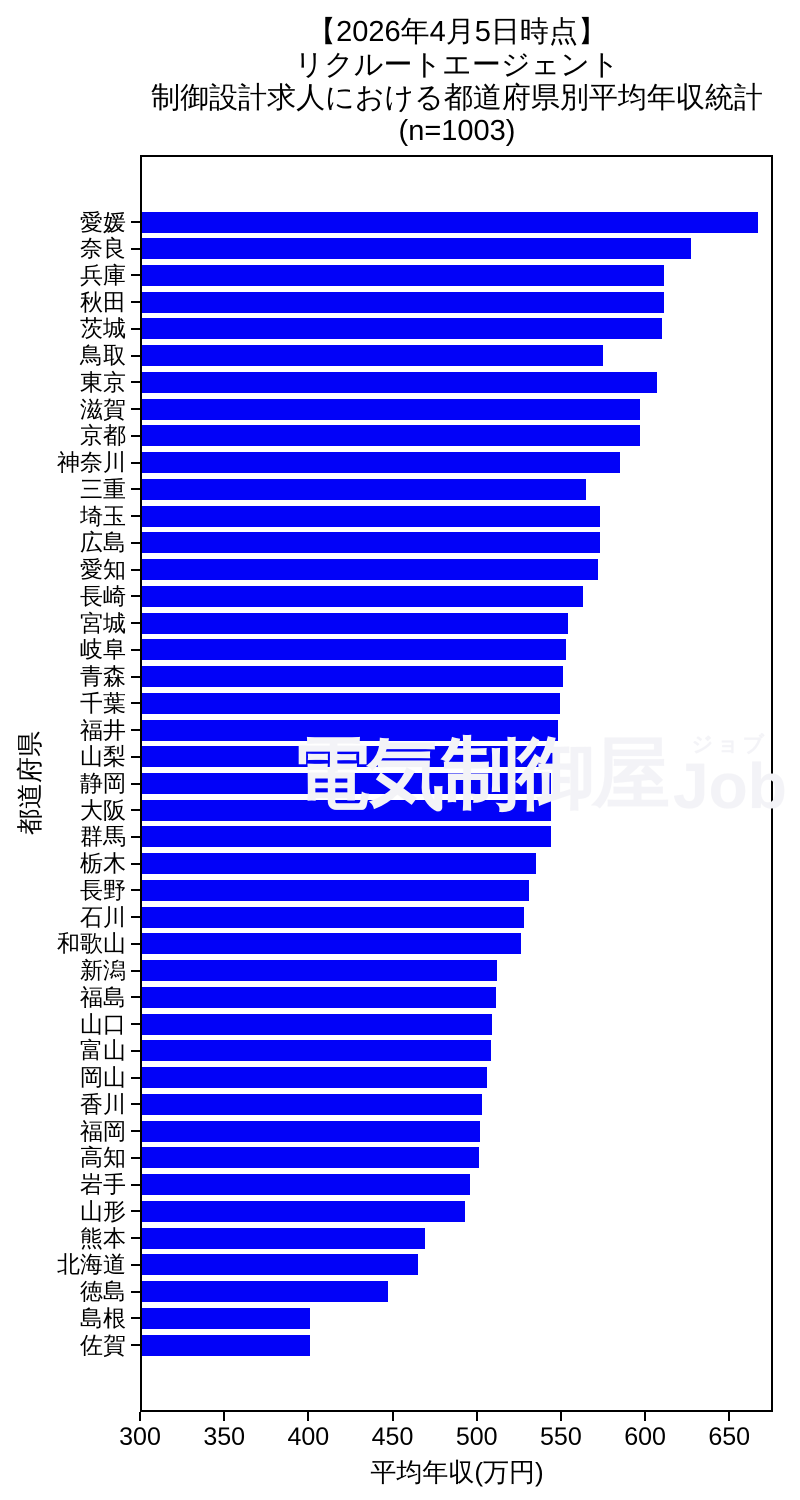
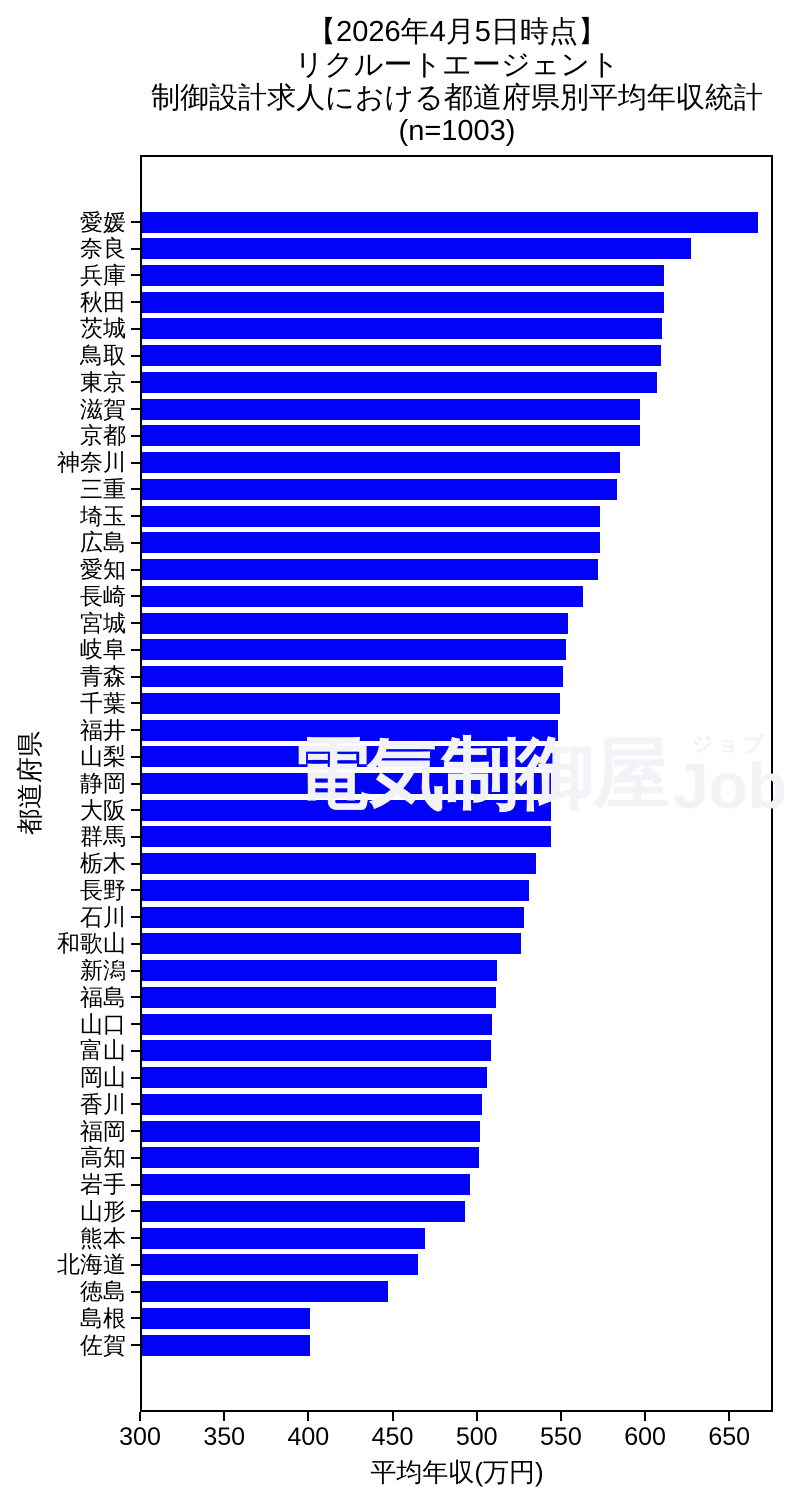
鳥取: 574 -> 608
三重: 564 -> 582
